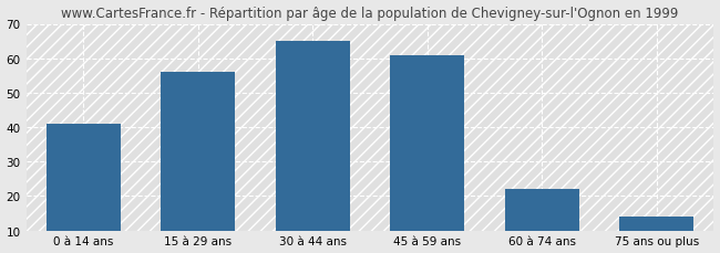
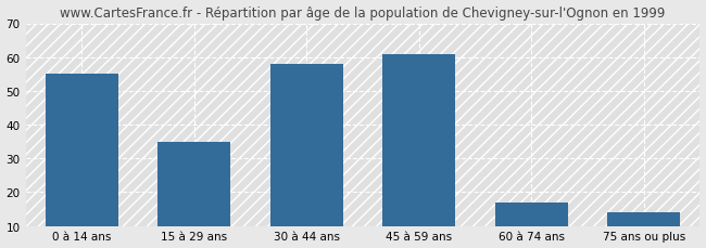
0 à 14 ans: 41 -> 55
15 à 29 ans: 56 -> 35
30 à 44 ans: 65 -> 58
60 à 74 ans: 22 -> 17
